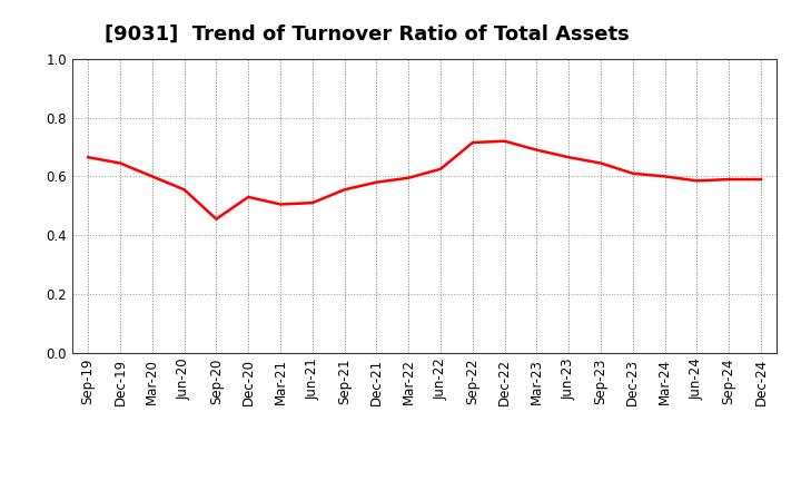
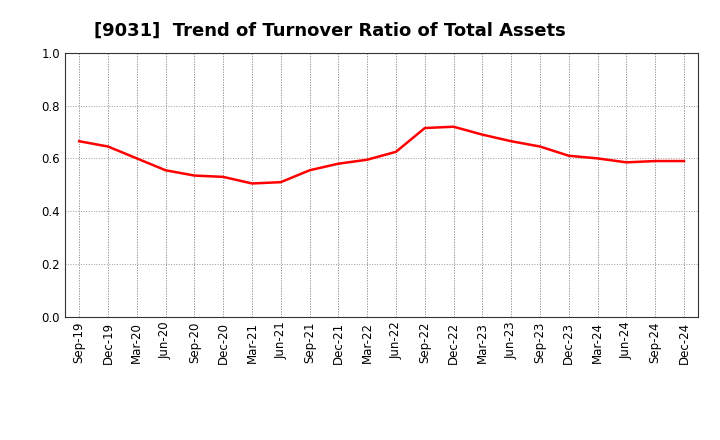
Sep-20: 0.455 -> 0.535
